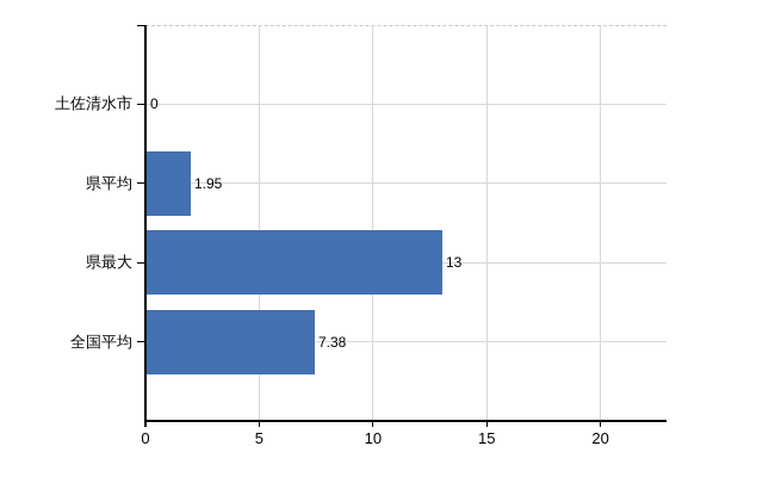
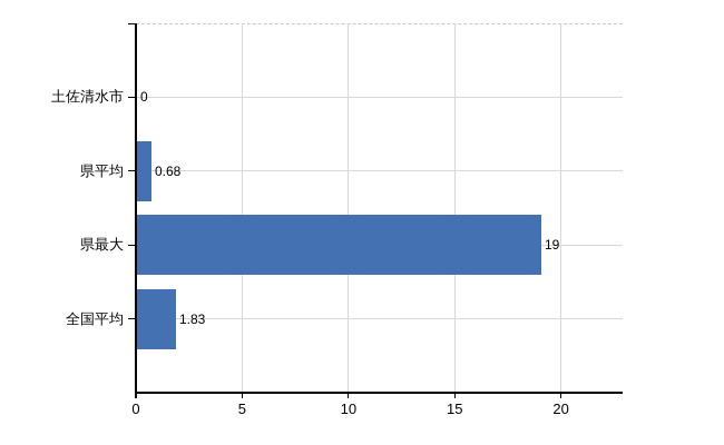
県平均: 1.95 -> 0.68
県最大: 13 -> 19
全国平均: 7.38 -> 1.83
